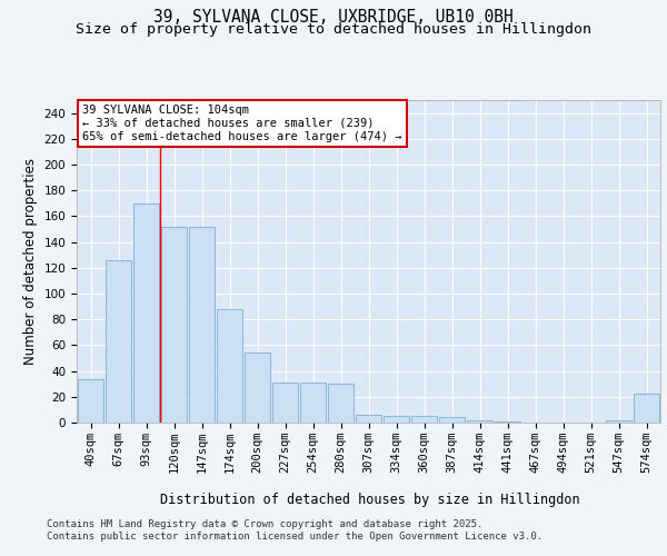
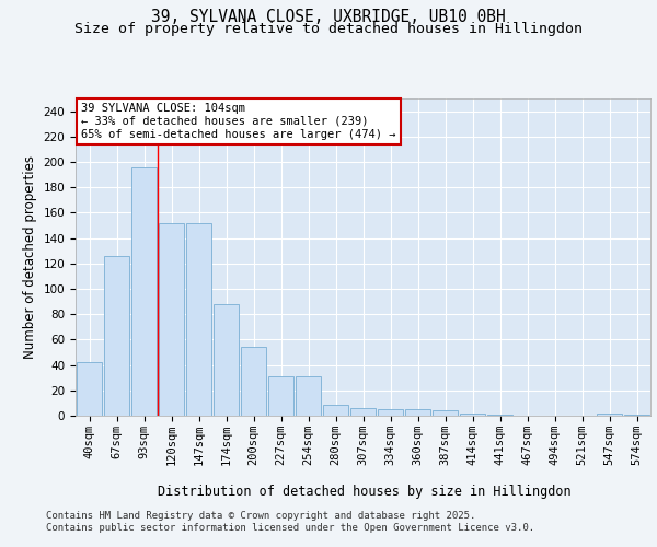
40sqm: 34 -> 42
93sqm: 170 -> 196
280sqm: 30 -> 9
574sqm: 22 -> 1
